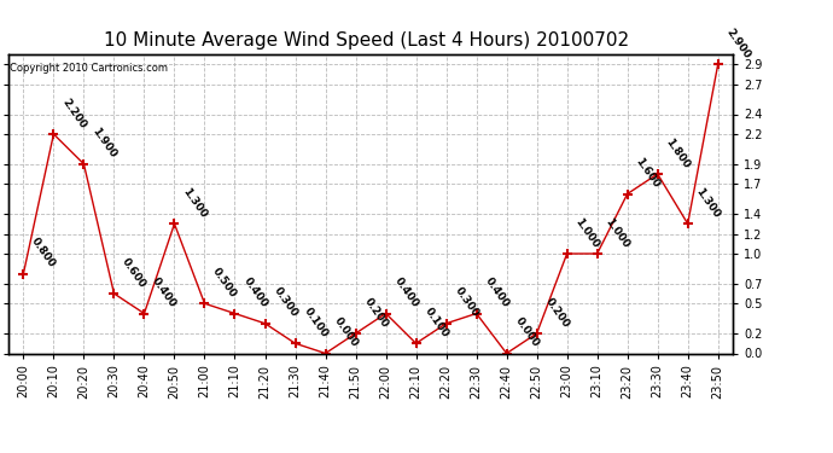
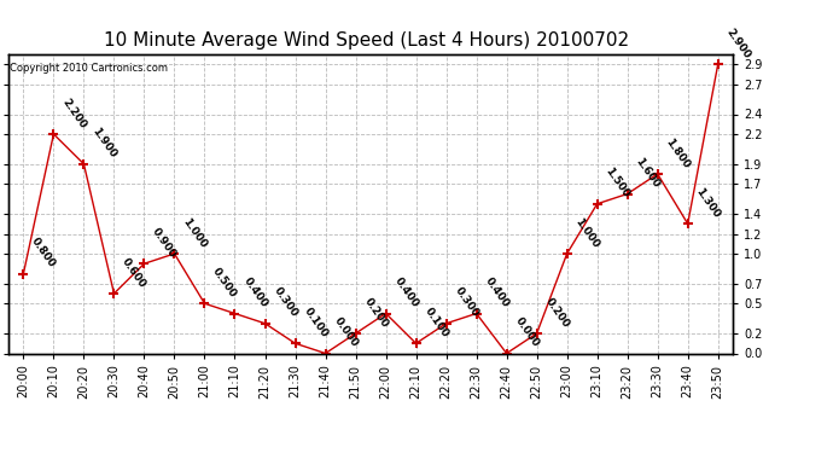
20:40: 0.400 -> 0.900
20:50: 1.300 -> 1.000
23:10: 1.000 -> 1.500
